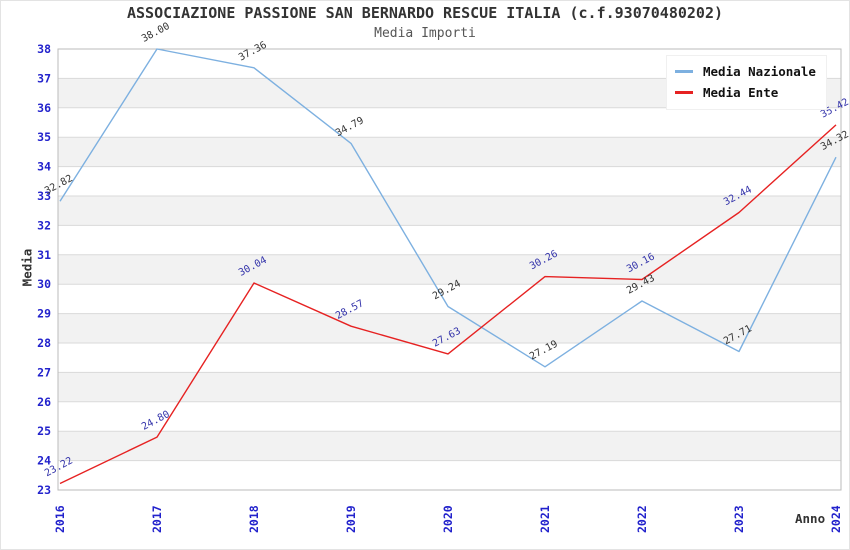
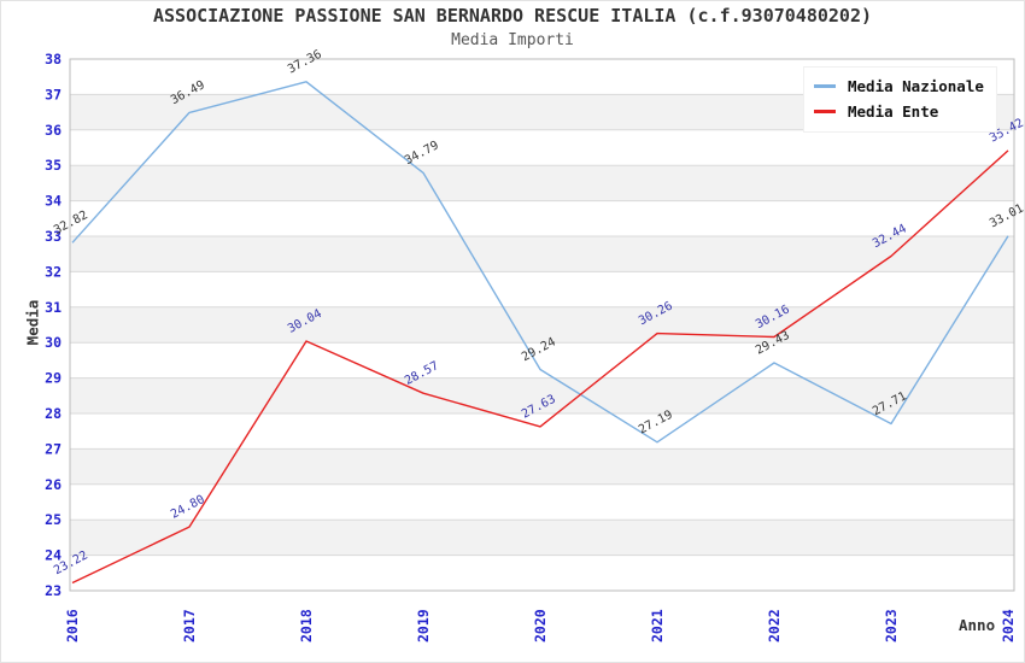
Media Nazionale/2017: 38.00 -> 36.49
Media Nazionale/2024: 34.32 -> 33.01
